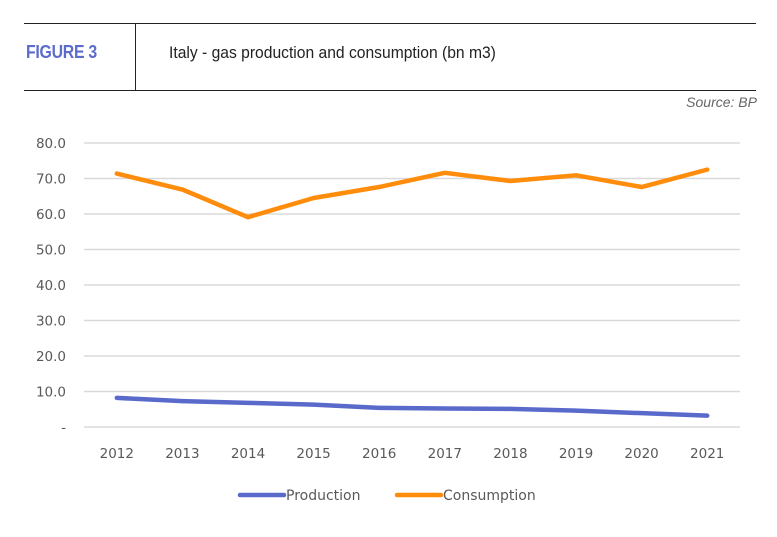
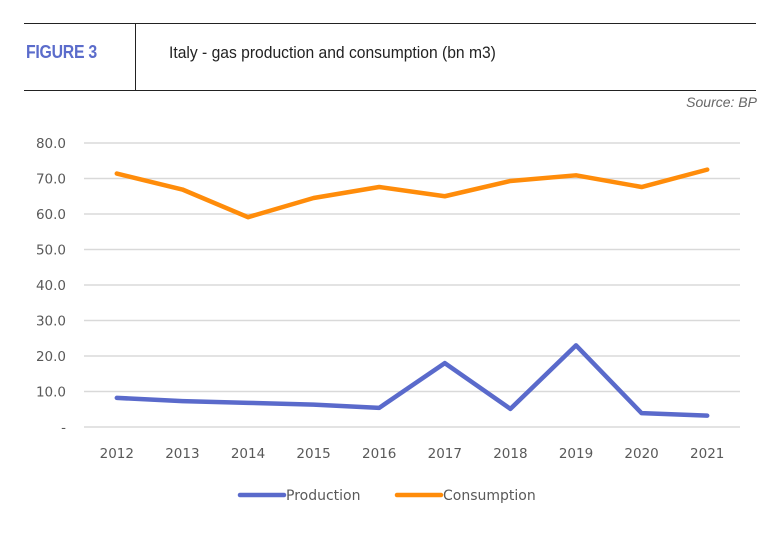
Production/2017: 5 -> 18
Consumption/2017: 72 -> 65
Production/2019: 5 -> 23
